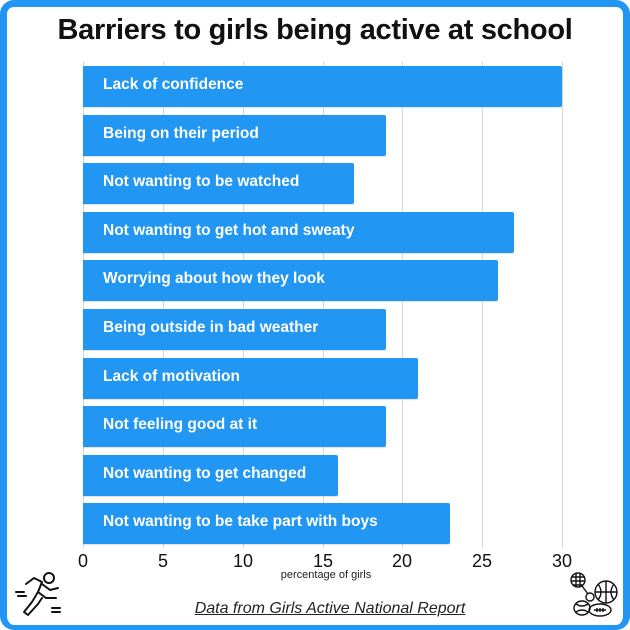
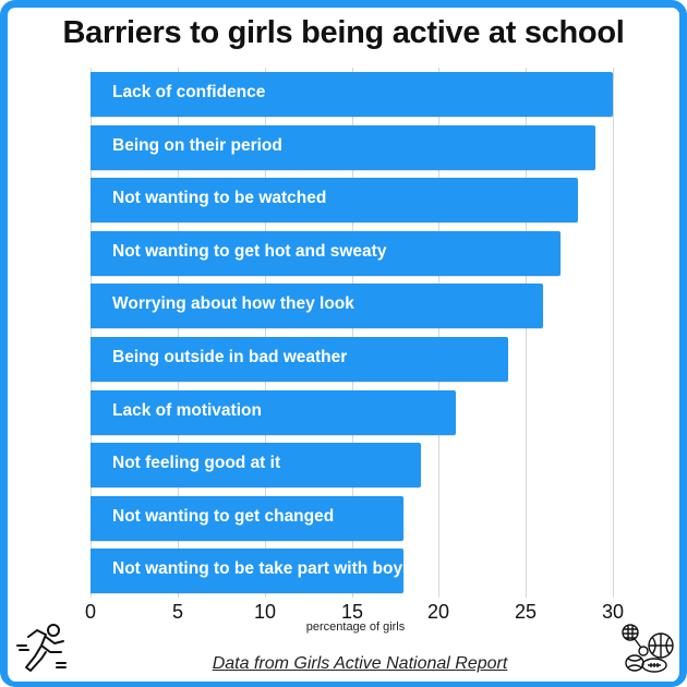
Being on their period: 19 -> 29
Not wanting to be watched: 17 -> 28
Being outside in bad weather: 19 -> 24
Not wanting to get changed: 16 -> 18
Not wanting to be take part with boys: 23 -> 18
